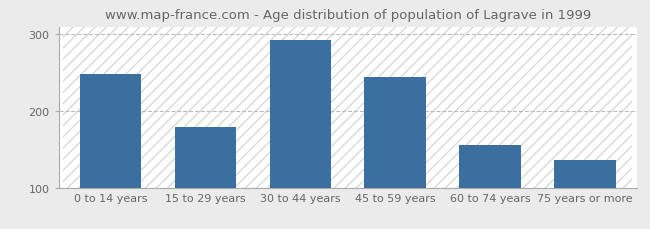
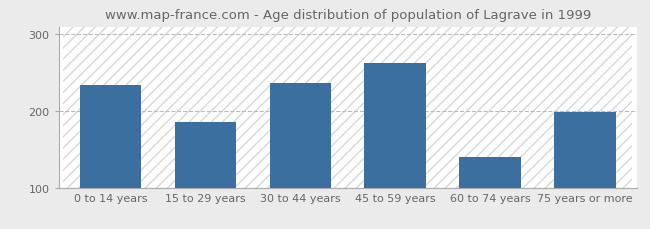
0 to 14 years: 248 -> 234
15 to 29 years: 179 -> 186
30 to 44 years: 293 -> 236
45 to 59 years: 244 -> 262
60 to 74 years: 155 -> 140
75 years or more: 136 -> 198
